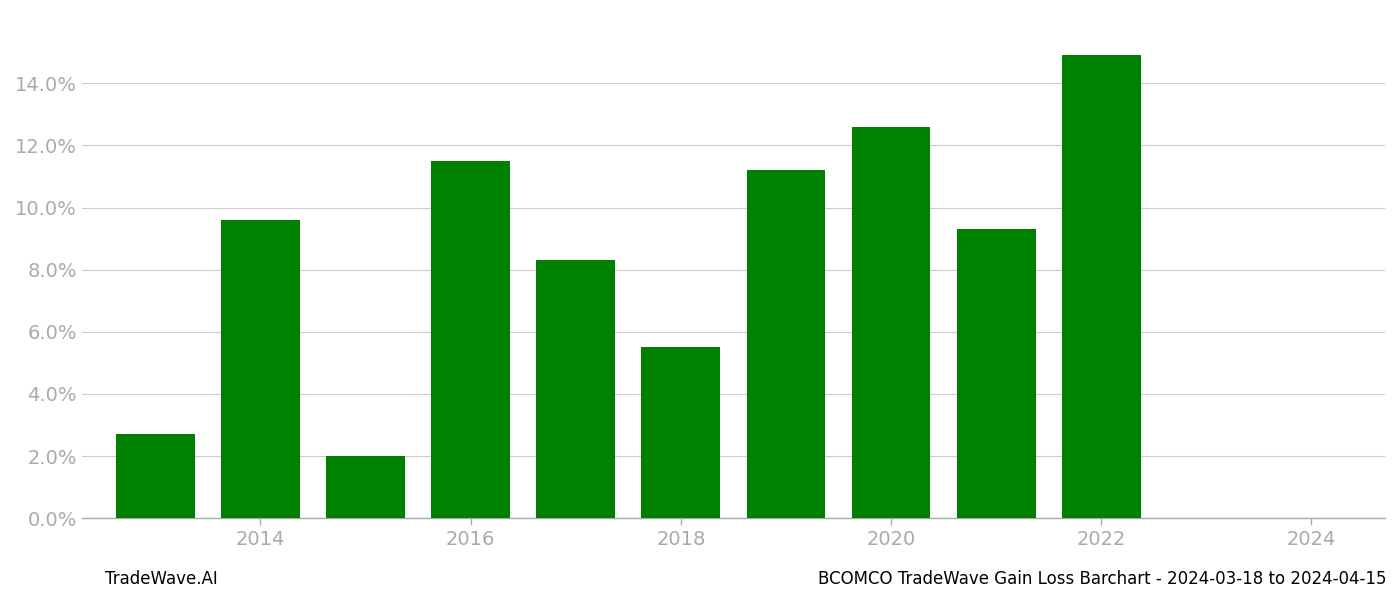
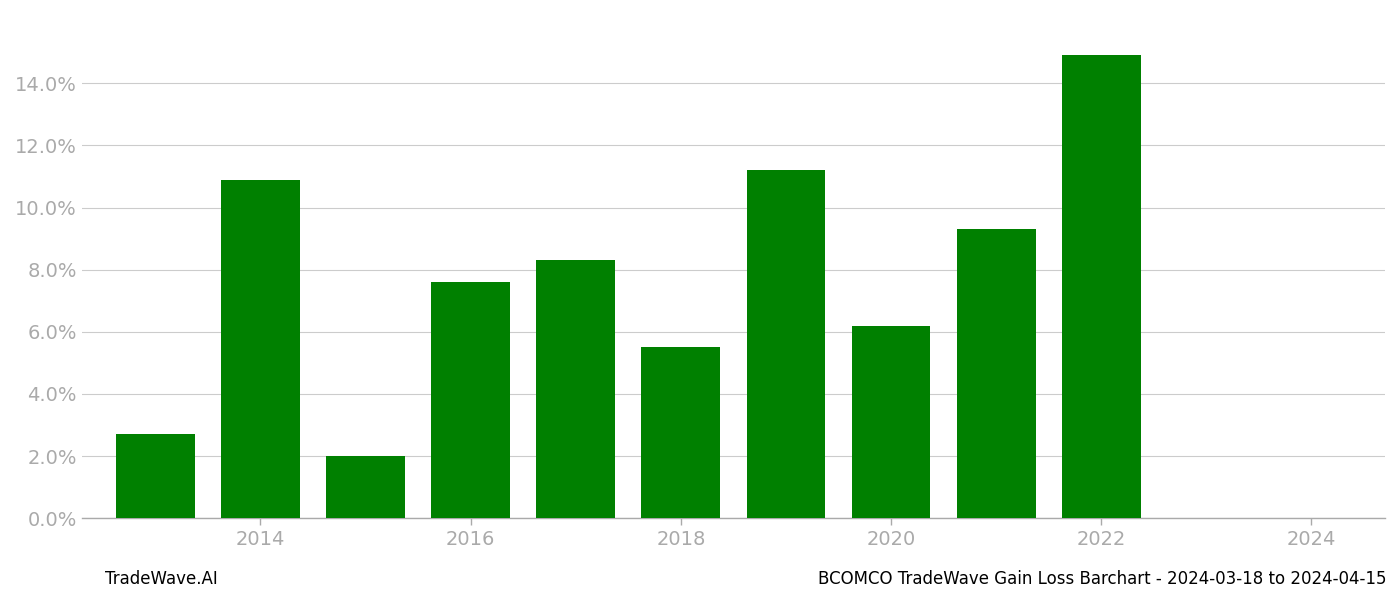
2014: 9.6% -> 10.9%
2016: 11.5% -> 7.6%
2020: 12.6% -> 6.2%
